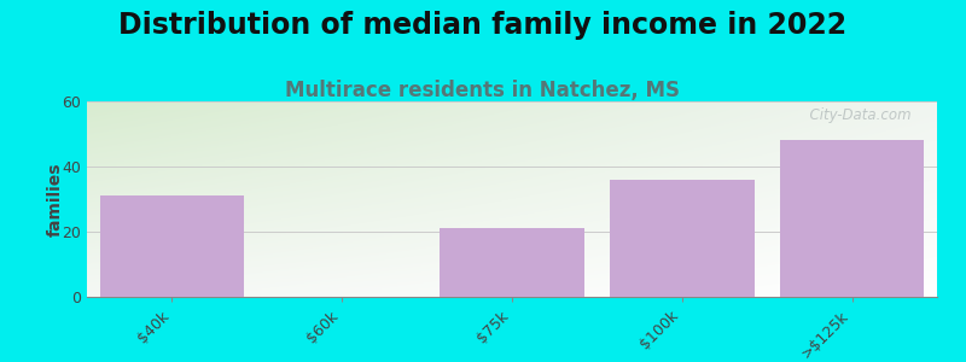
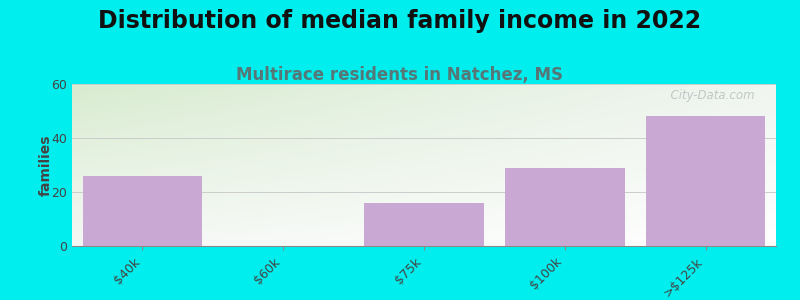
$40k: 31 -> 26
$75k: 21 -> 16
$100k: 36 -> 29
